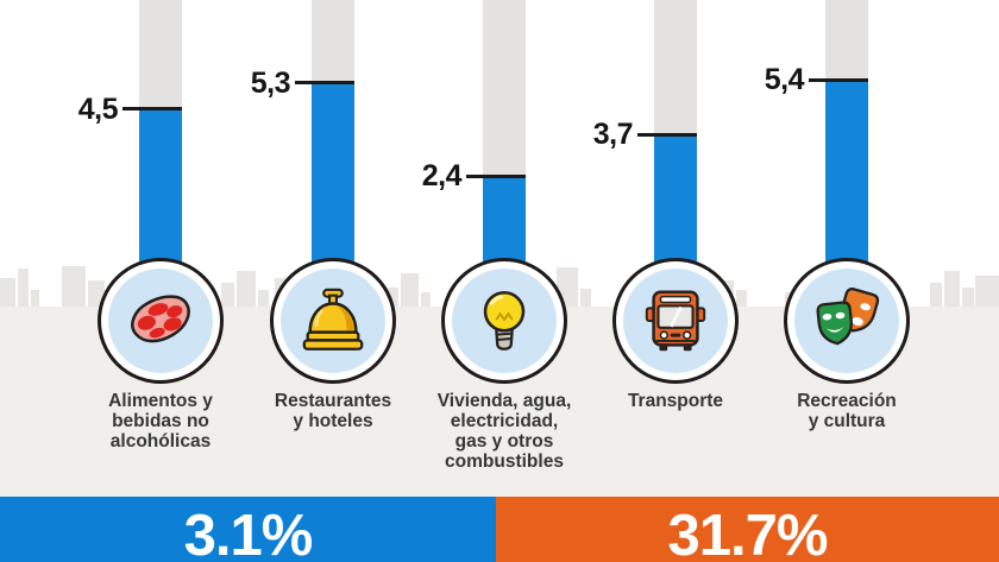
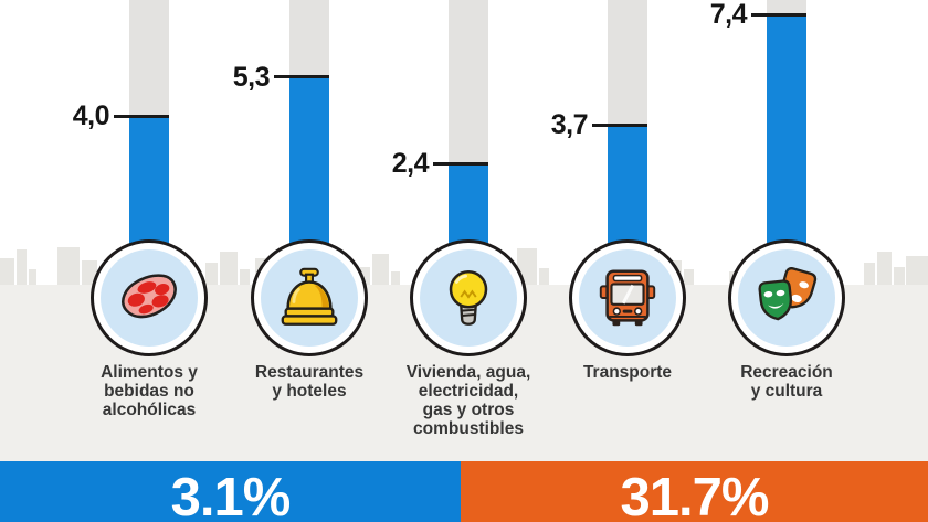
Alimentos y bebidas no alcohólicas: 4,5 -> 4,0
Recreación y cultura: 5,4 -> 7,4
